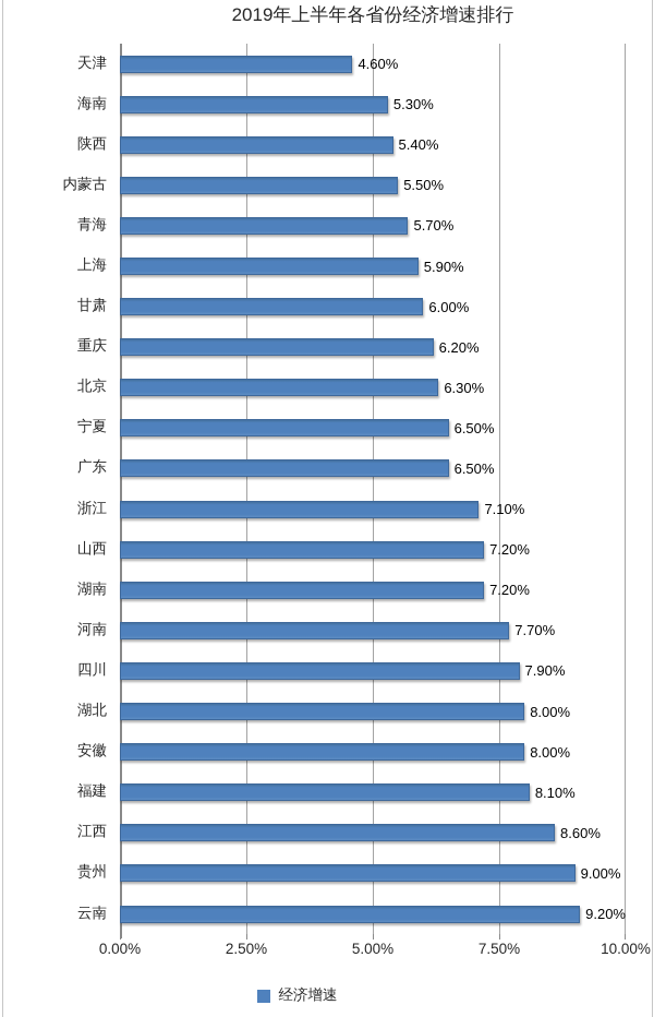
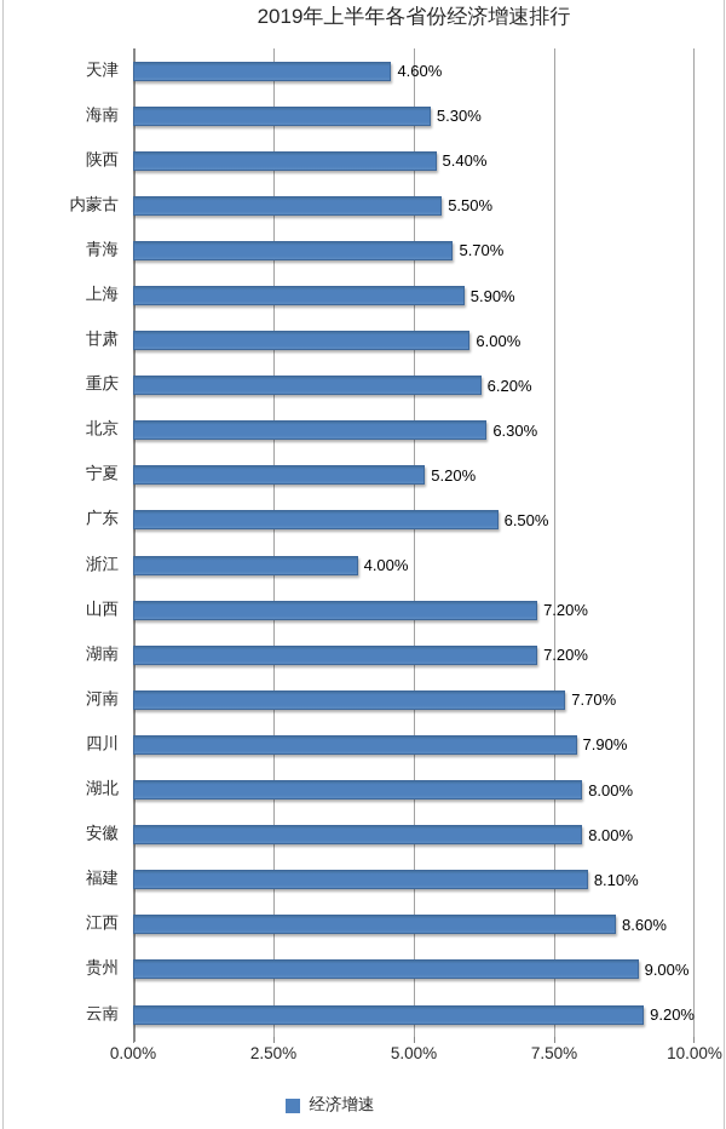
宁夏: 6.50% -> 5.20%
浙江: 7.10% -> 4.00%
